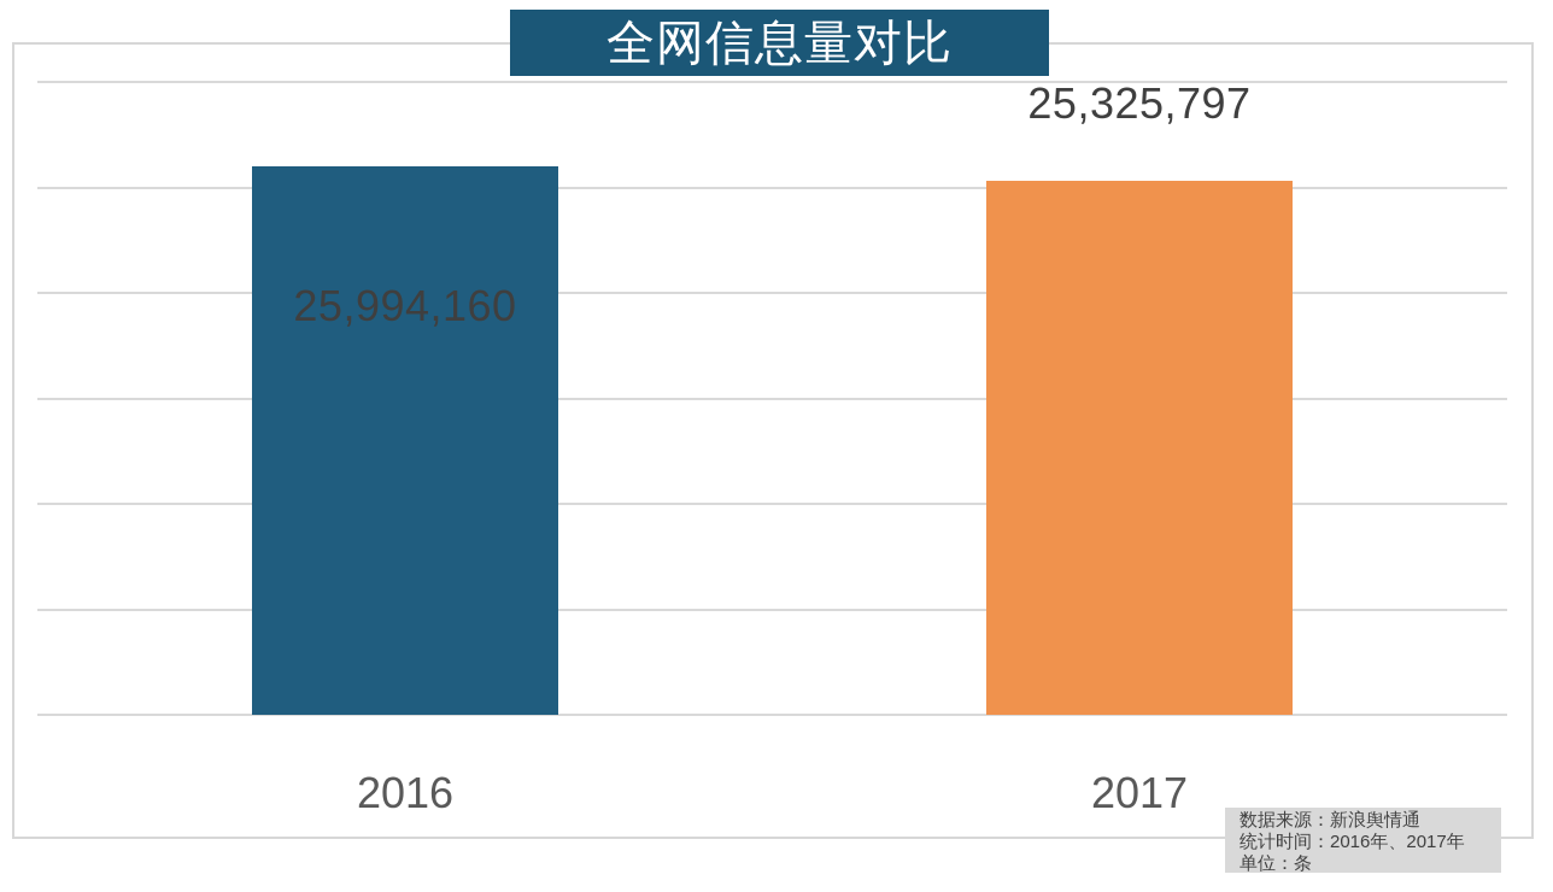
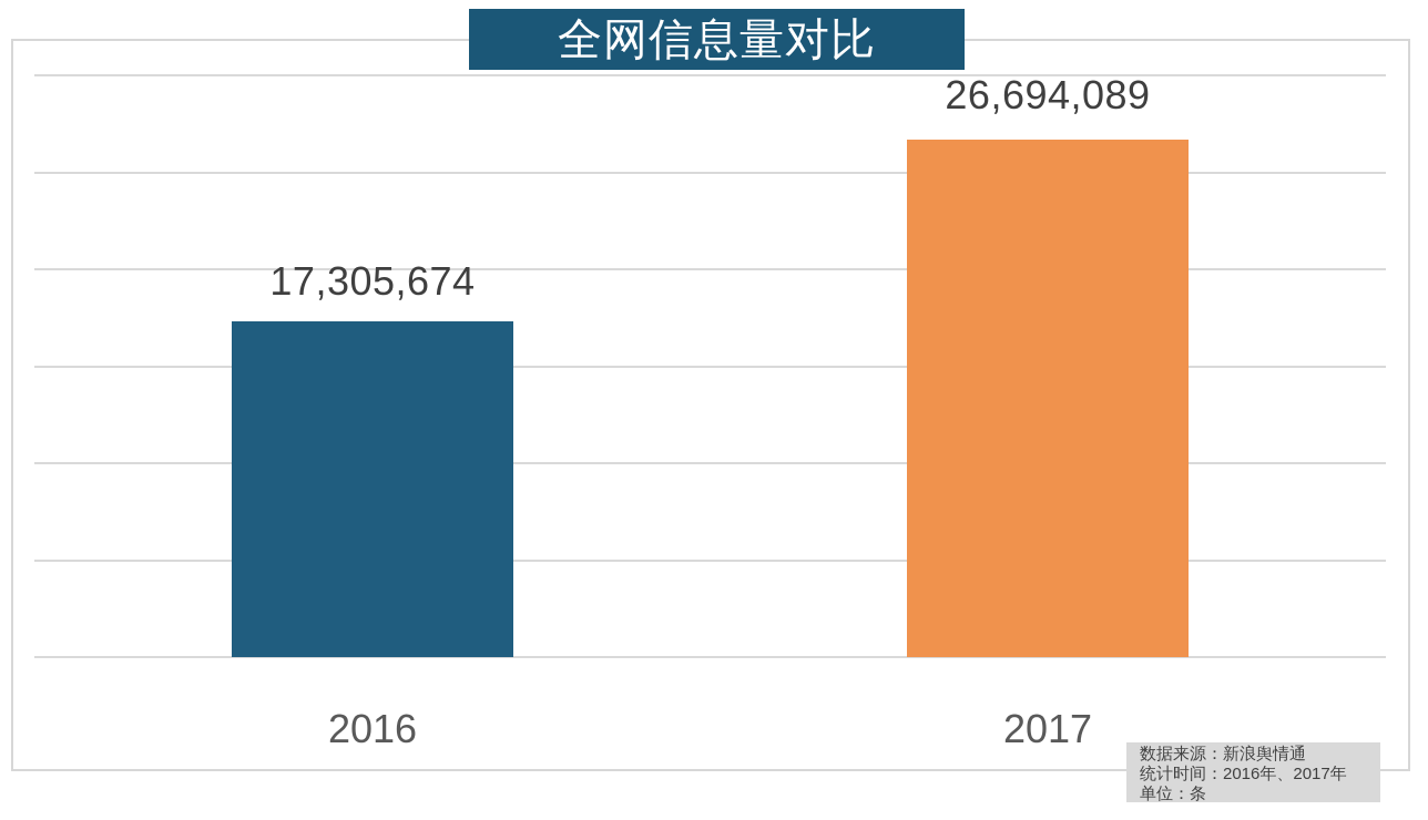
2016: 25,994,160 -> 17,305,674
2017: 25,325,797 -> 26,694,089
